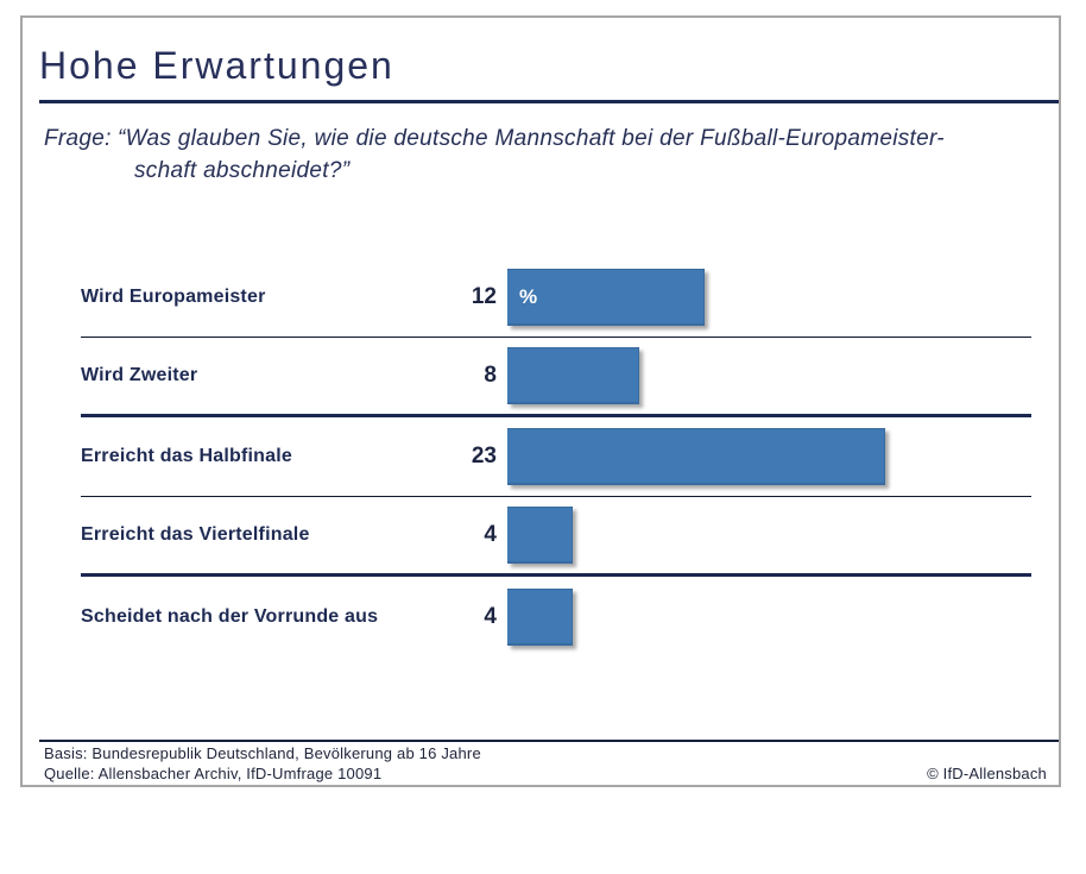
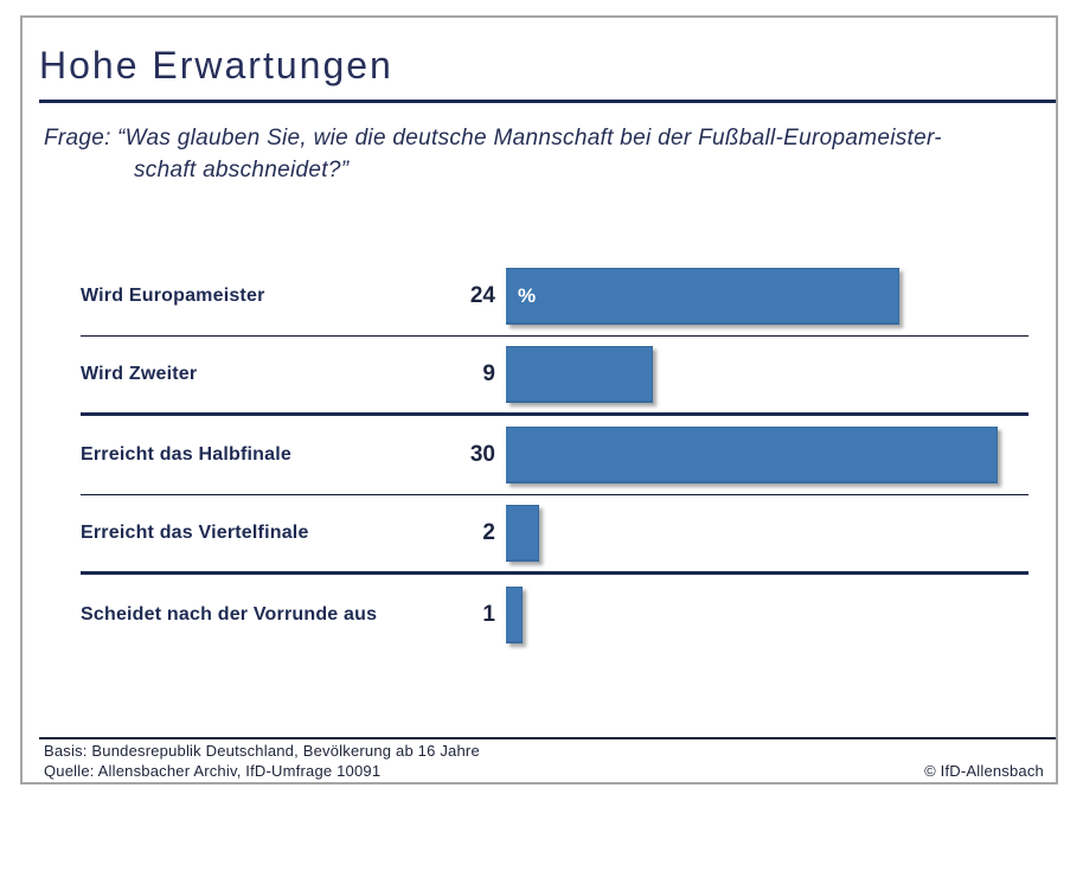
Wird Europameister: 12 -> 24
Wird Zweiter: 8 -> 9
Erreicht das Halbfinale: 23 -> 30
Erreicht das Viertelfinale: 4 -> 2
Scheidet nach der Vorrunde aus: 4 -> 1
